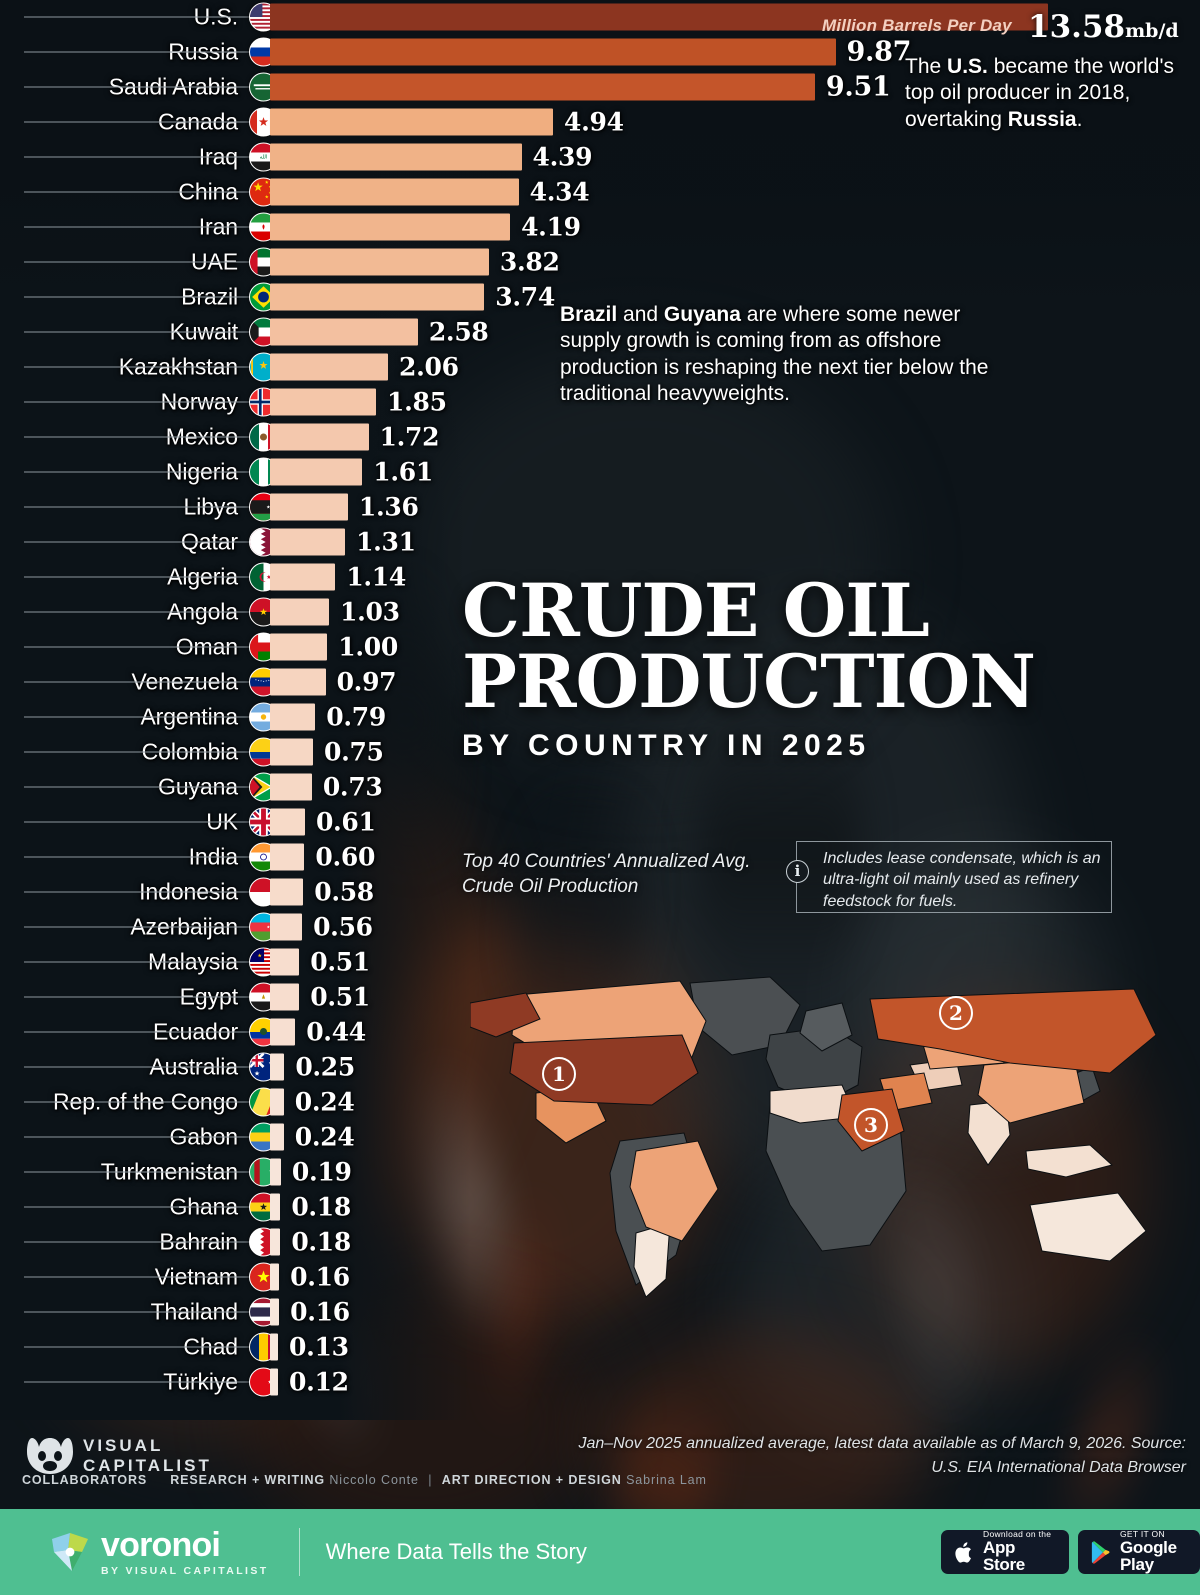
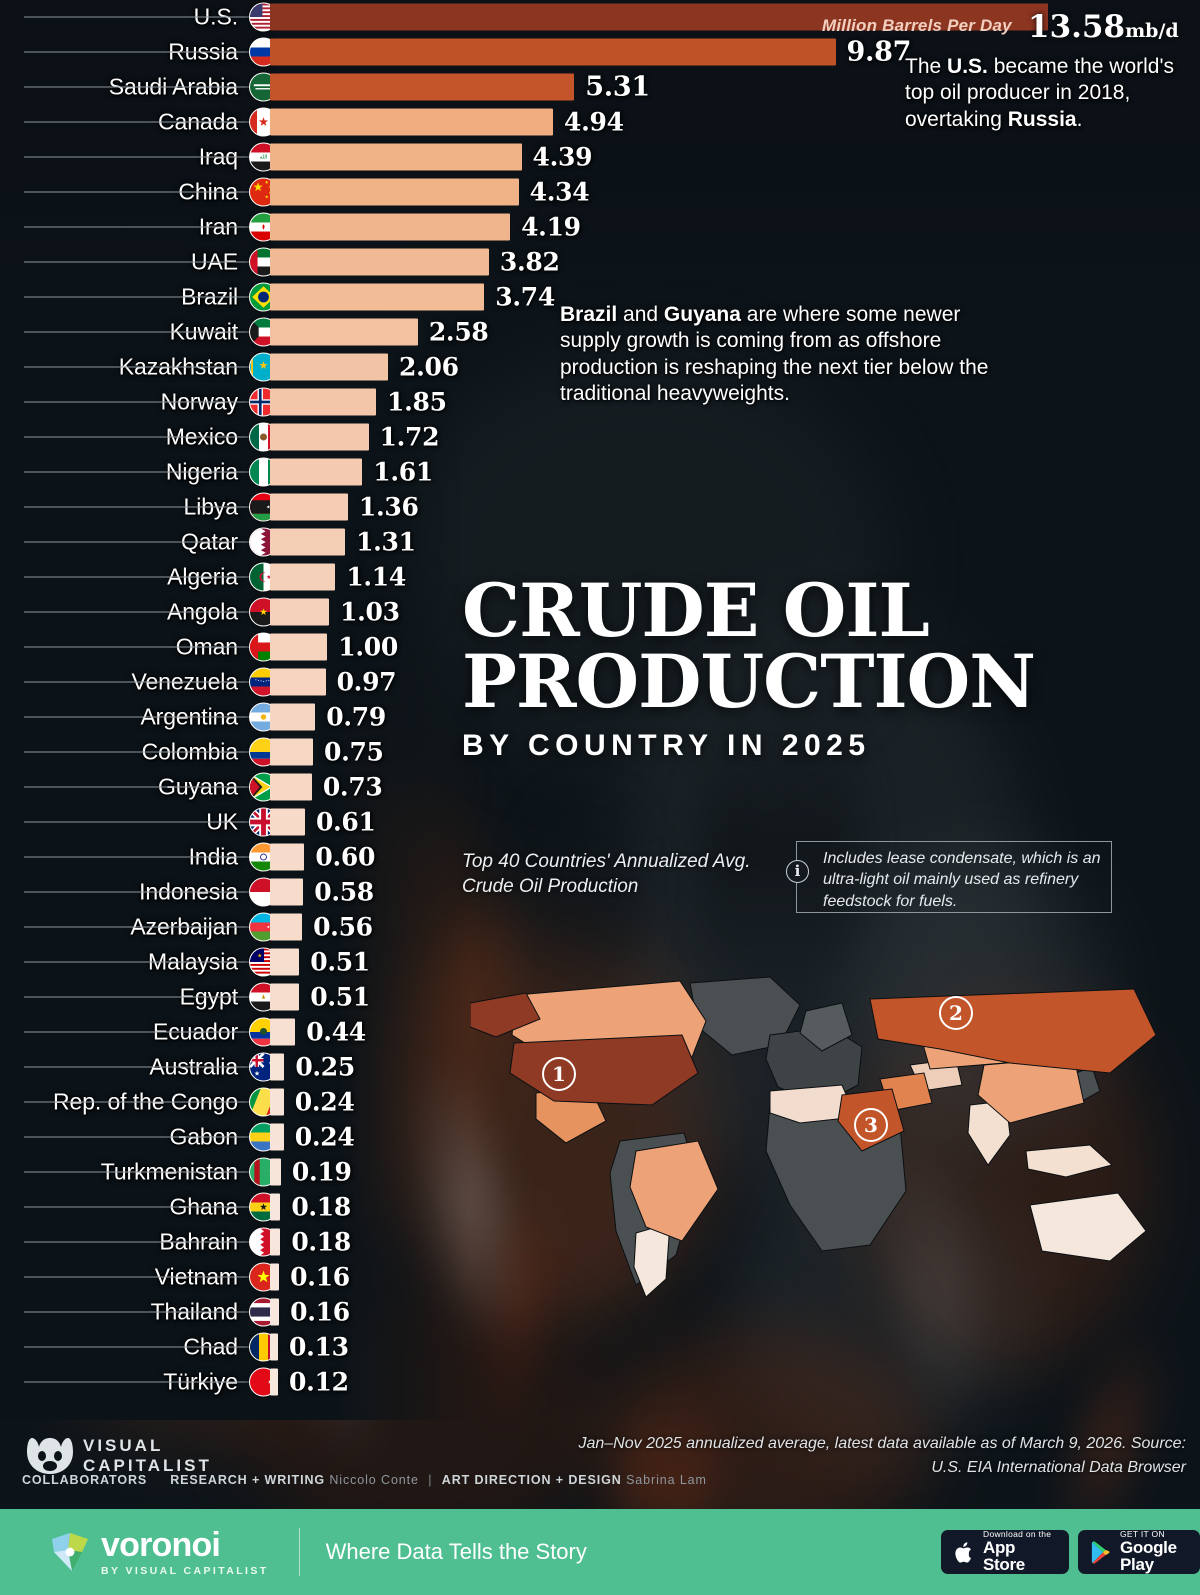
Saudi Arabia: 9.51 -> 5.31
